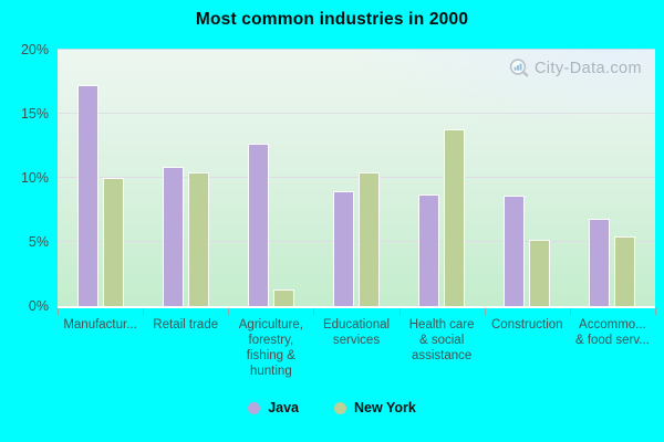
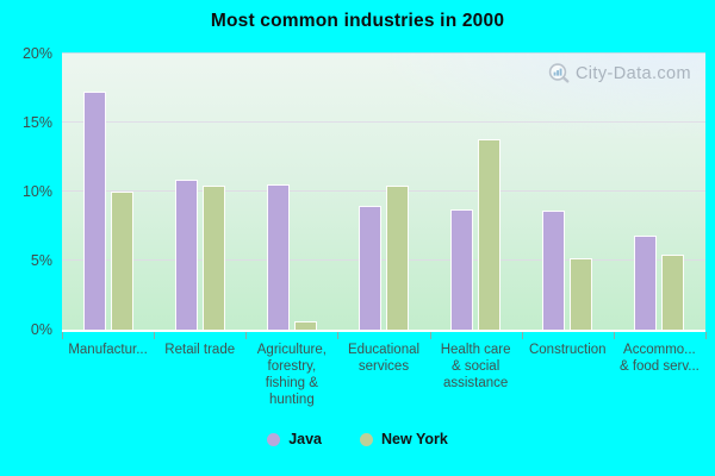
Java/Agriculture, forestry, fishing & hunting: 12.7% -> 10.5%
New York/Agriculture, forestry, fishing & hunting: 1.3% -> 0.6%
